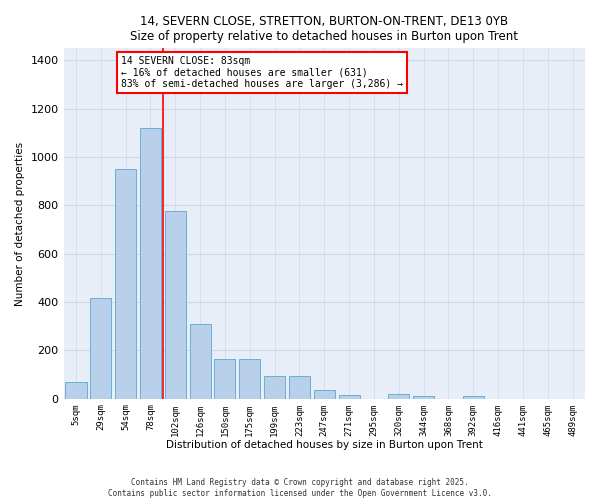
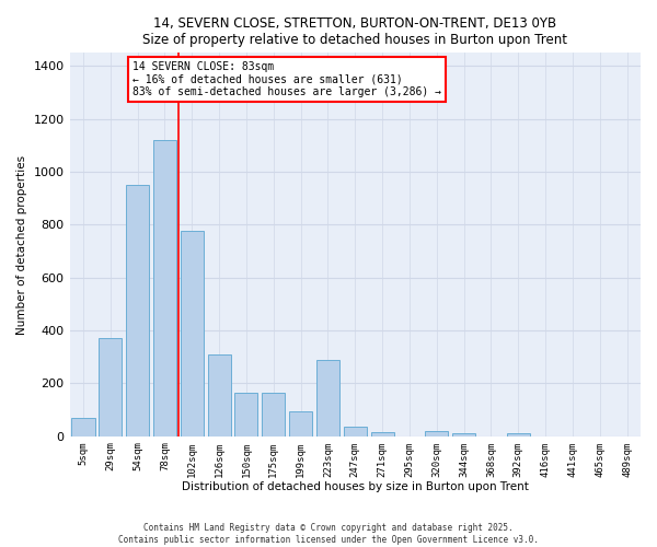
29sqm: 415 -> 370
223sqm: 95 -> 290
